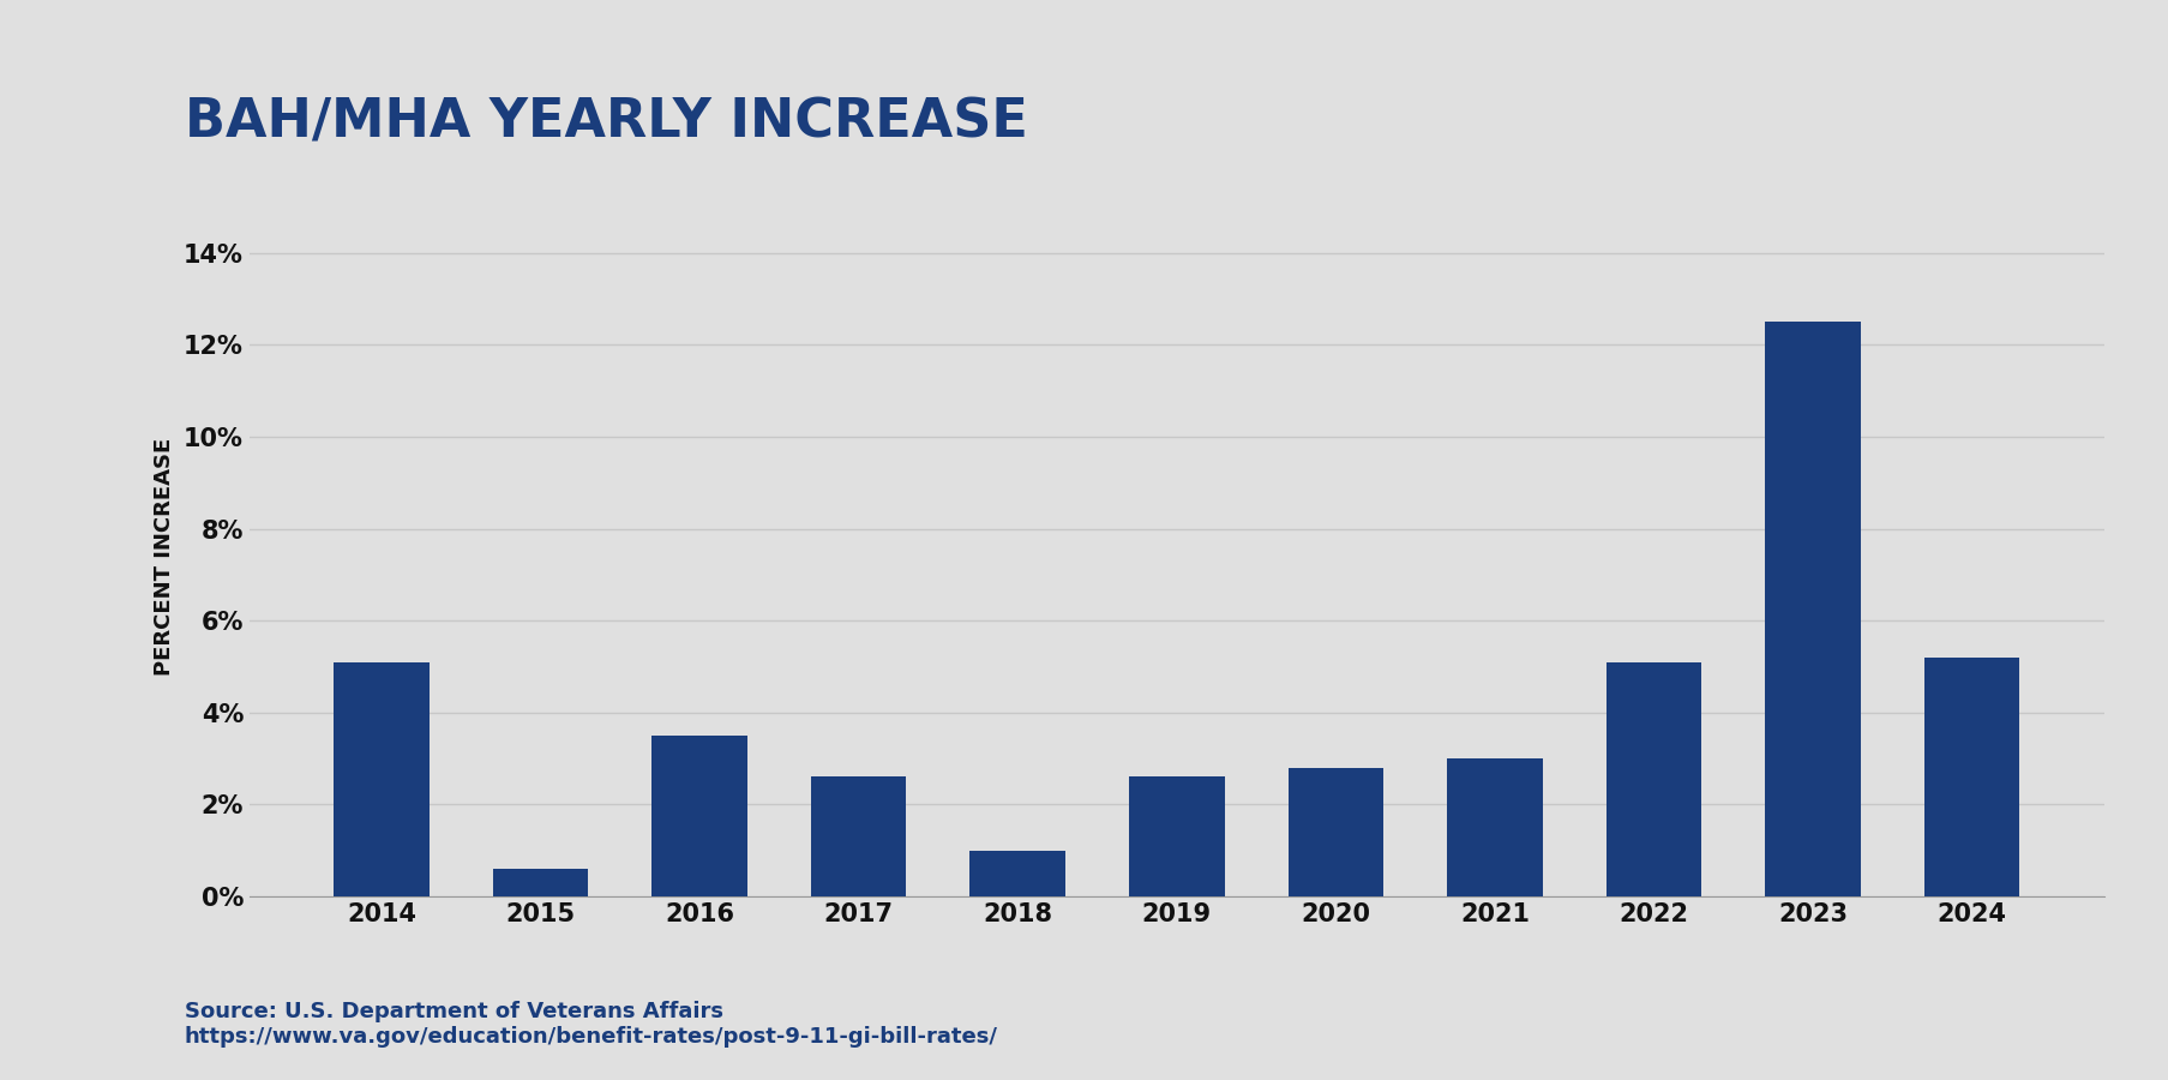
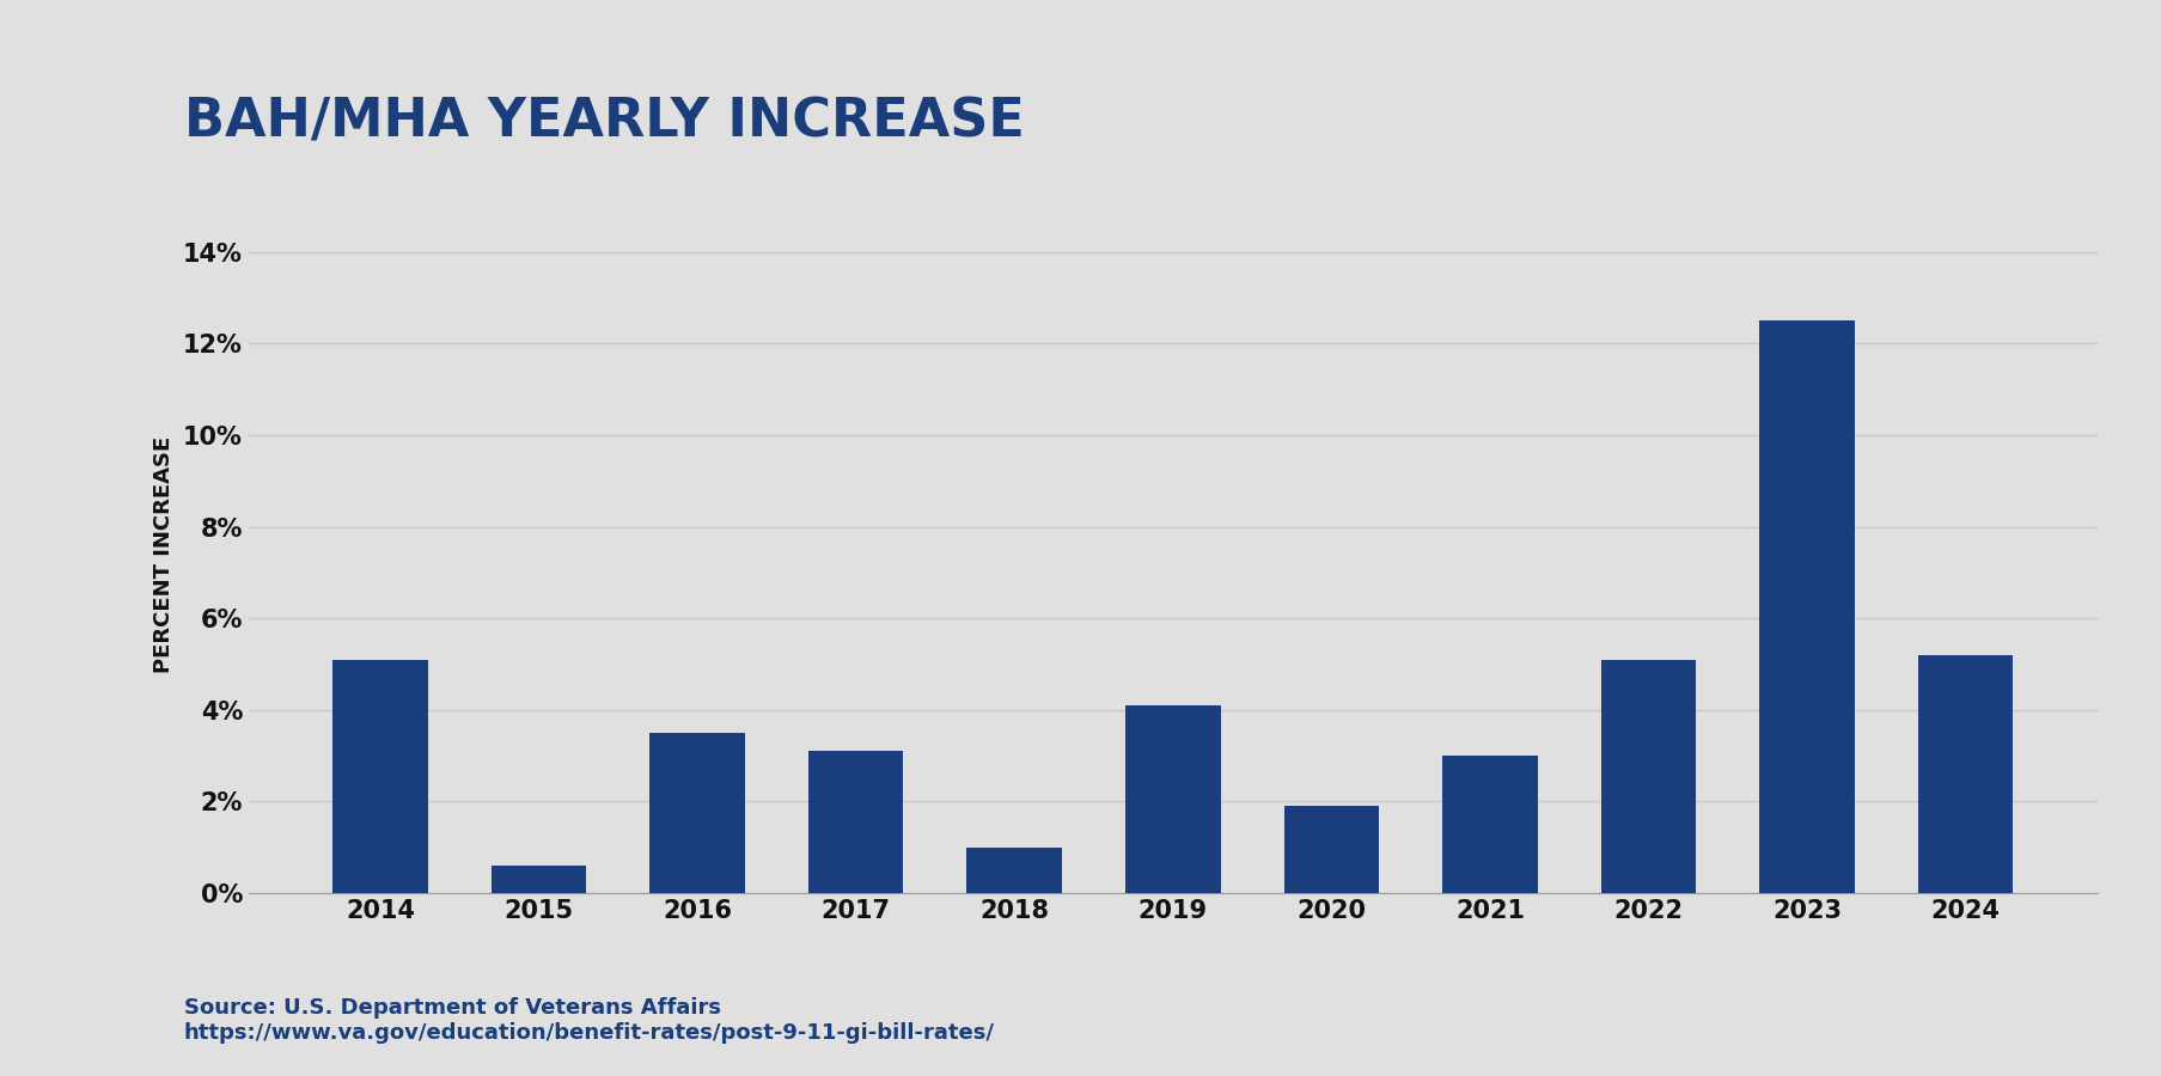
2017: 2.6% -> 3.1%
2019: 2.6% -> 4.1%
2020: 2.8% -> 1.9%
